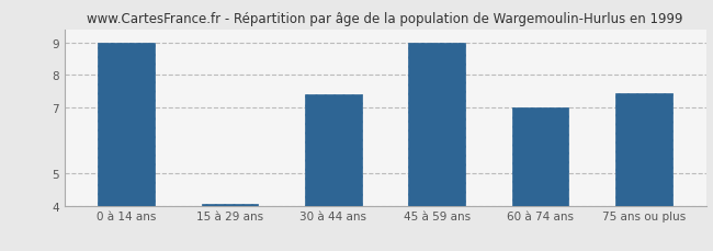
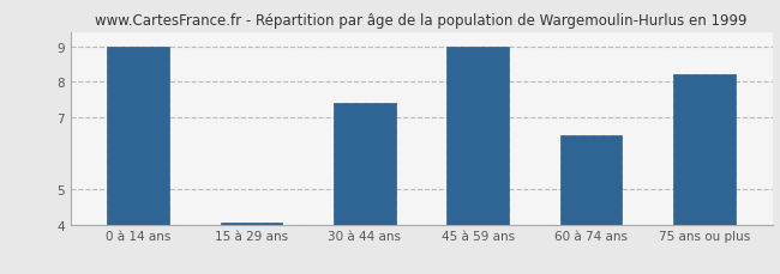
60 à 74 ans: 7.00 -> 6.50
75 ans ou plus: 7.45 -> 8.20
